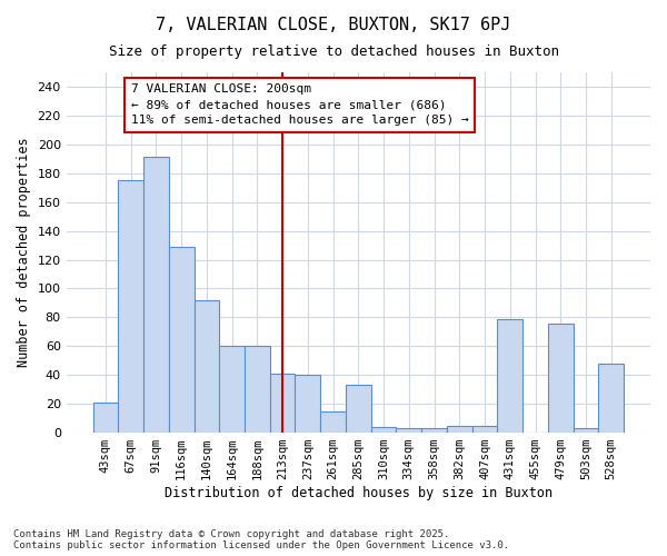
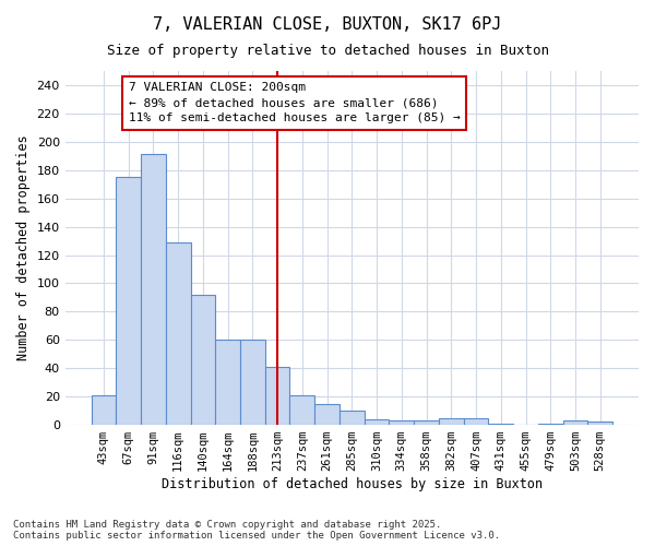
237sqm: 40 -> 21
285sqm: 33 -> 10
431sqm: 79 -> 1
479sqm: 76 -> 1
528sqm: 48 -> 2
